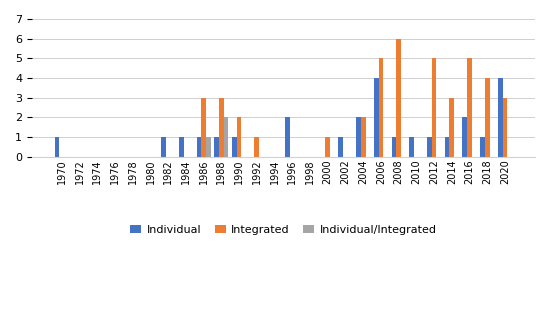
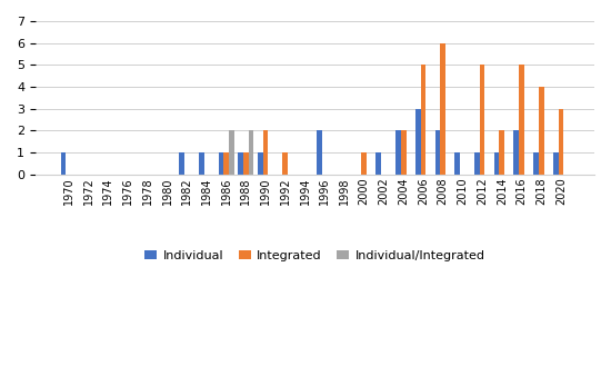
Integrated/1986: 3 -> 1
Individual/Integrated/1986: 1 -> 2
Integrated/1988: 3 -> 1
Individual/2006: 4 -> 3
Individual/2008: 1 -> 2
Integrated/2014: 3 -> 2
Individual/2020: 4 -> 1
